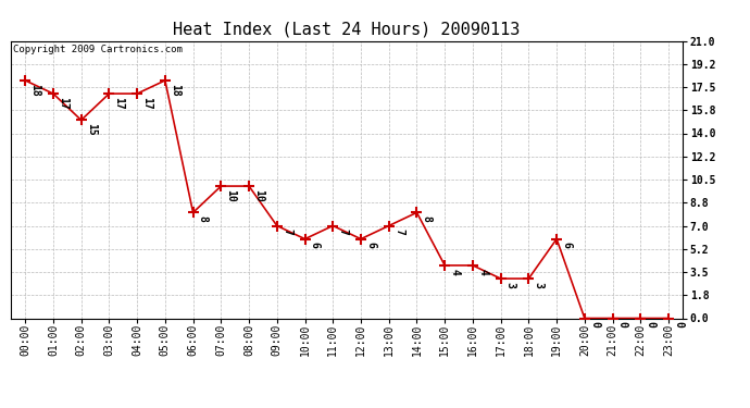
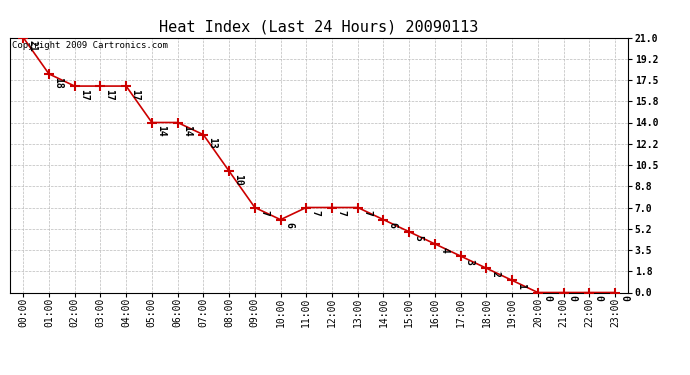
00:00: 18 -> 21
01:00: 17 -> 18
02:00: 15 -> 17
05:00: 18 -> 14
06:00: 8 -> 14
07:00: 10 -> 13
12:00: 6 -> 7
14:00: 8 -> 6
15:00: 4 -> 5
18:00: 3 -> 2
19:00: 6 -> 1
